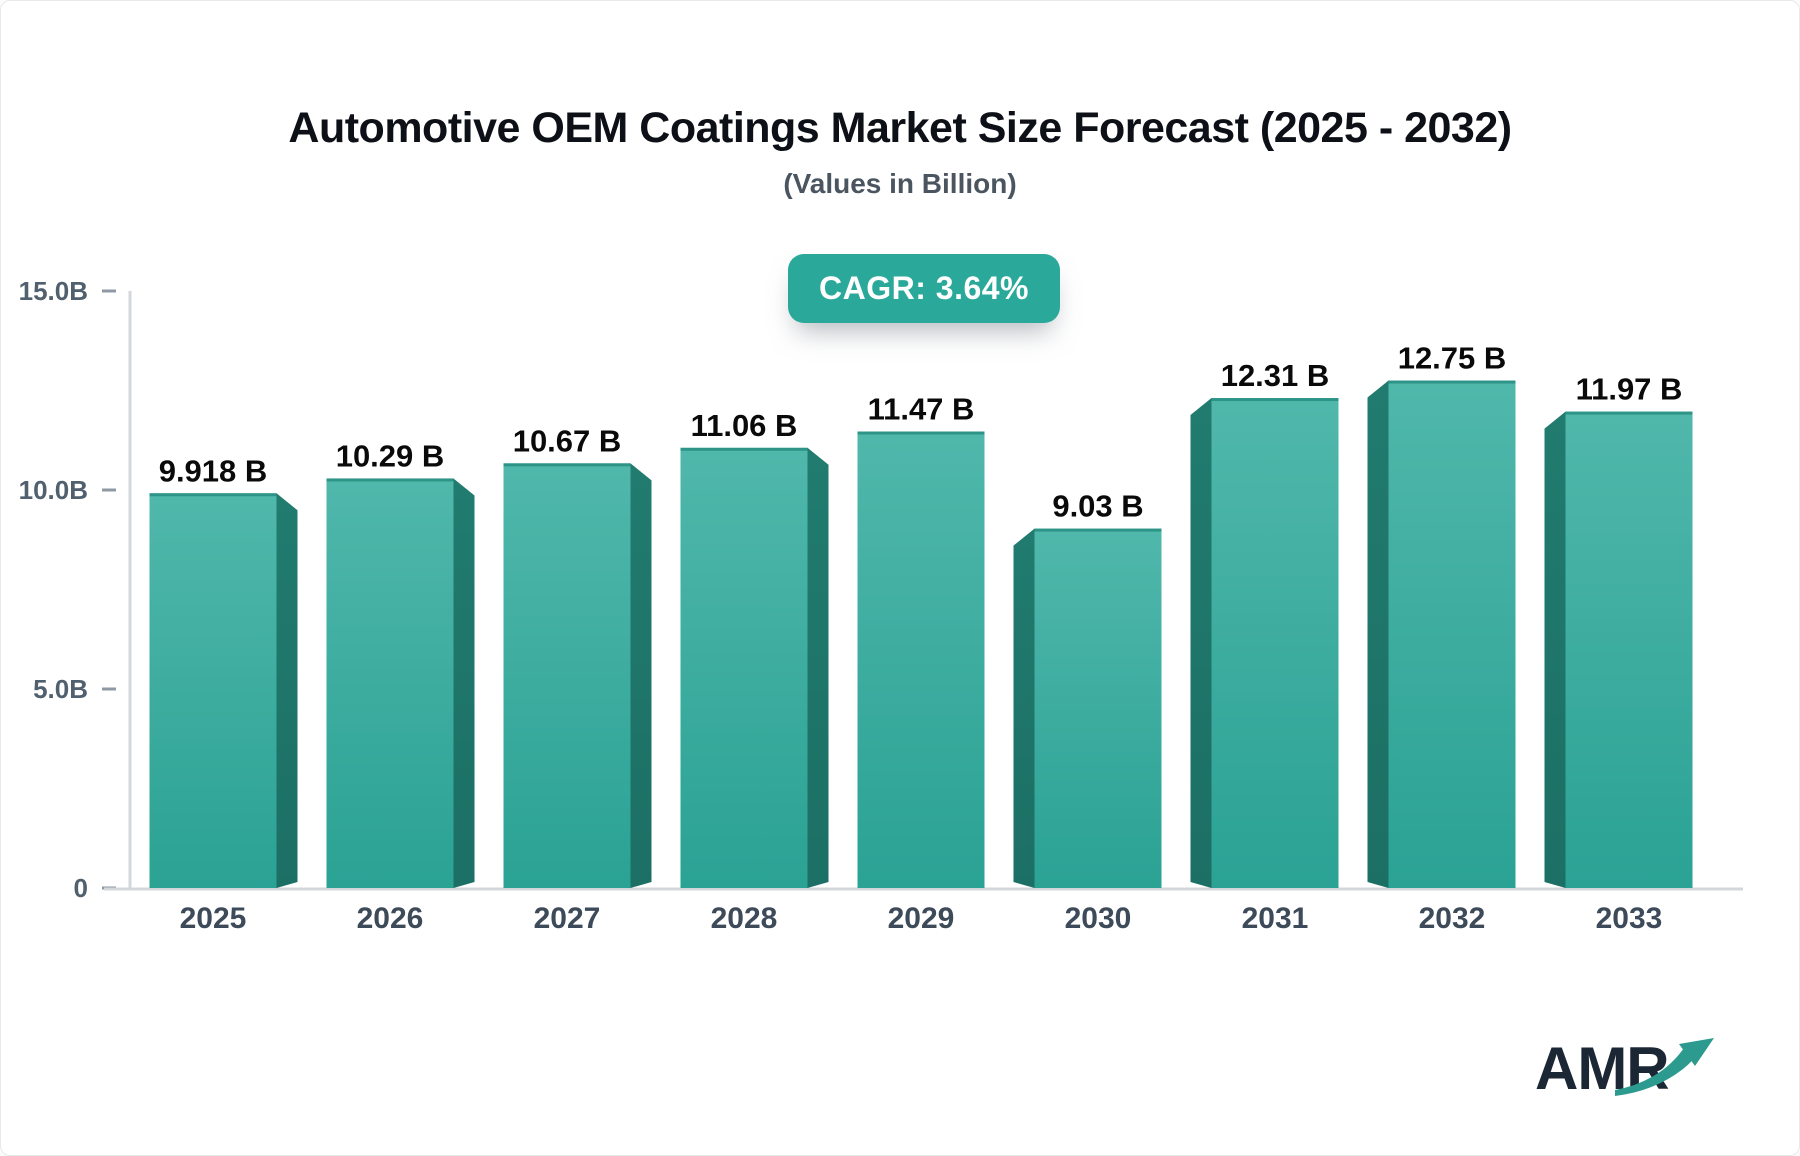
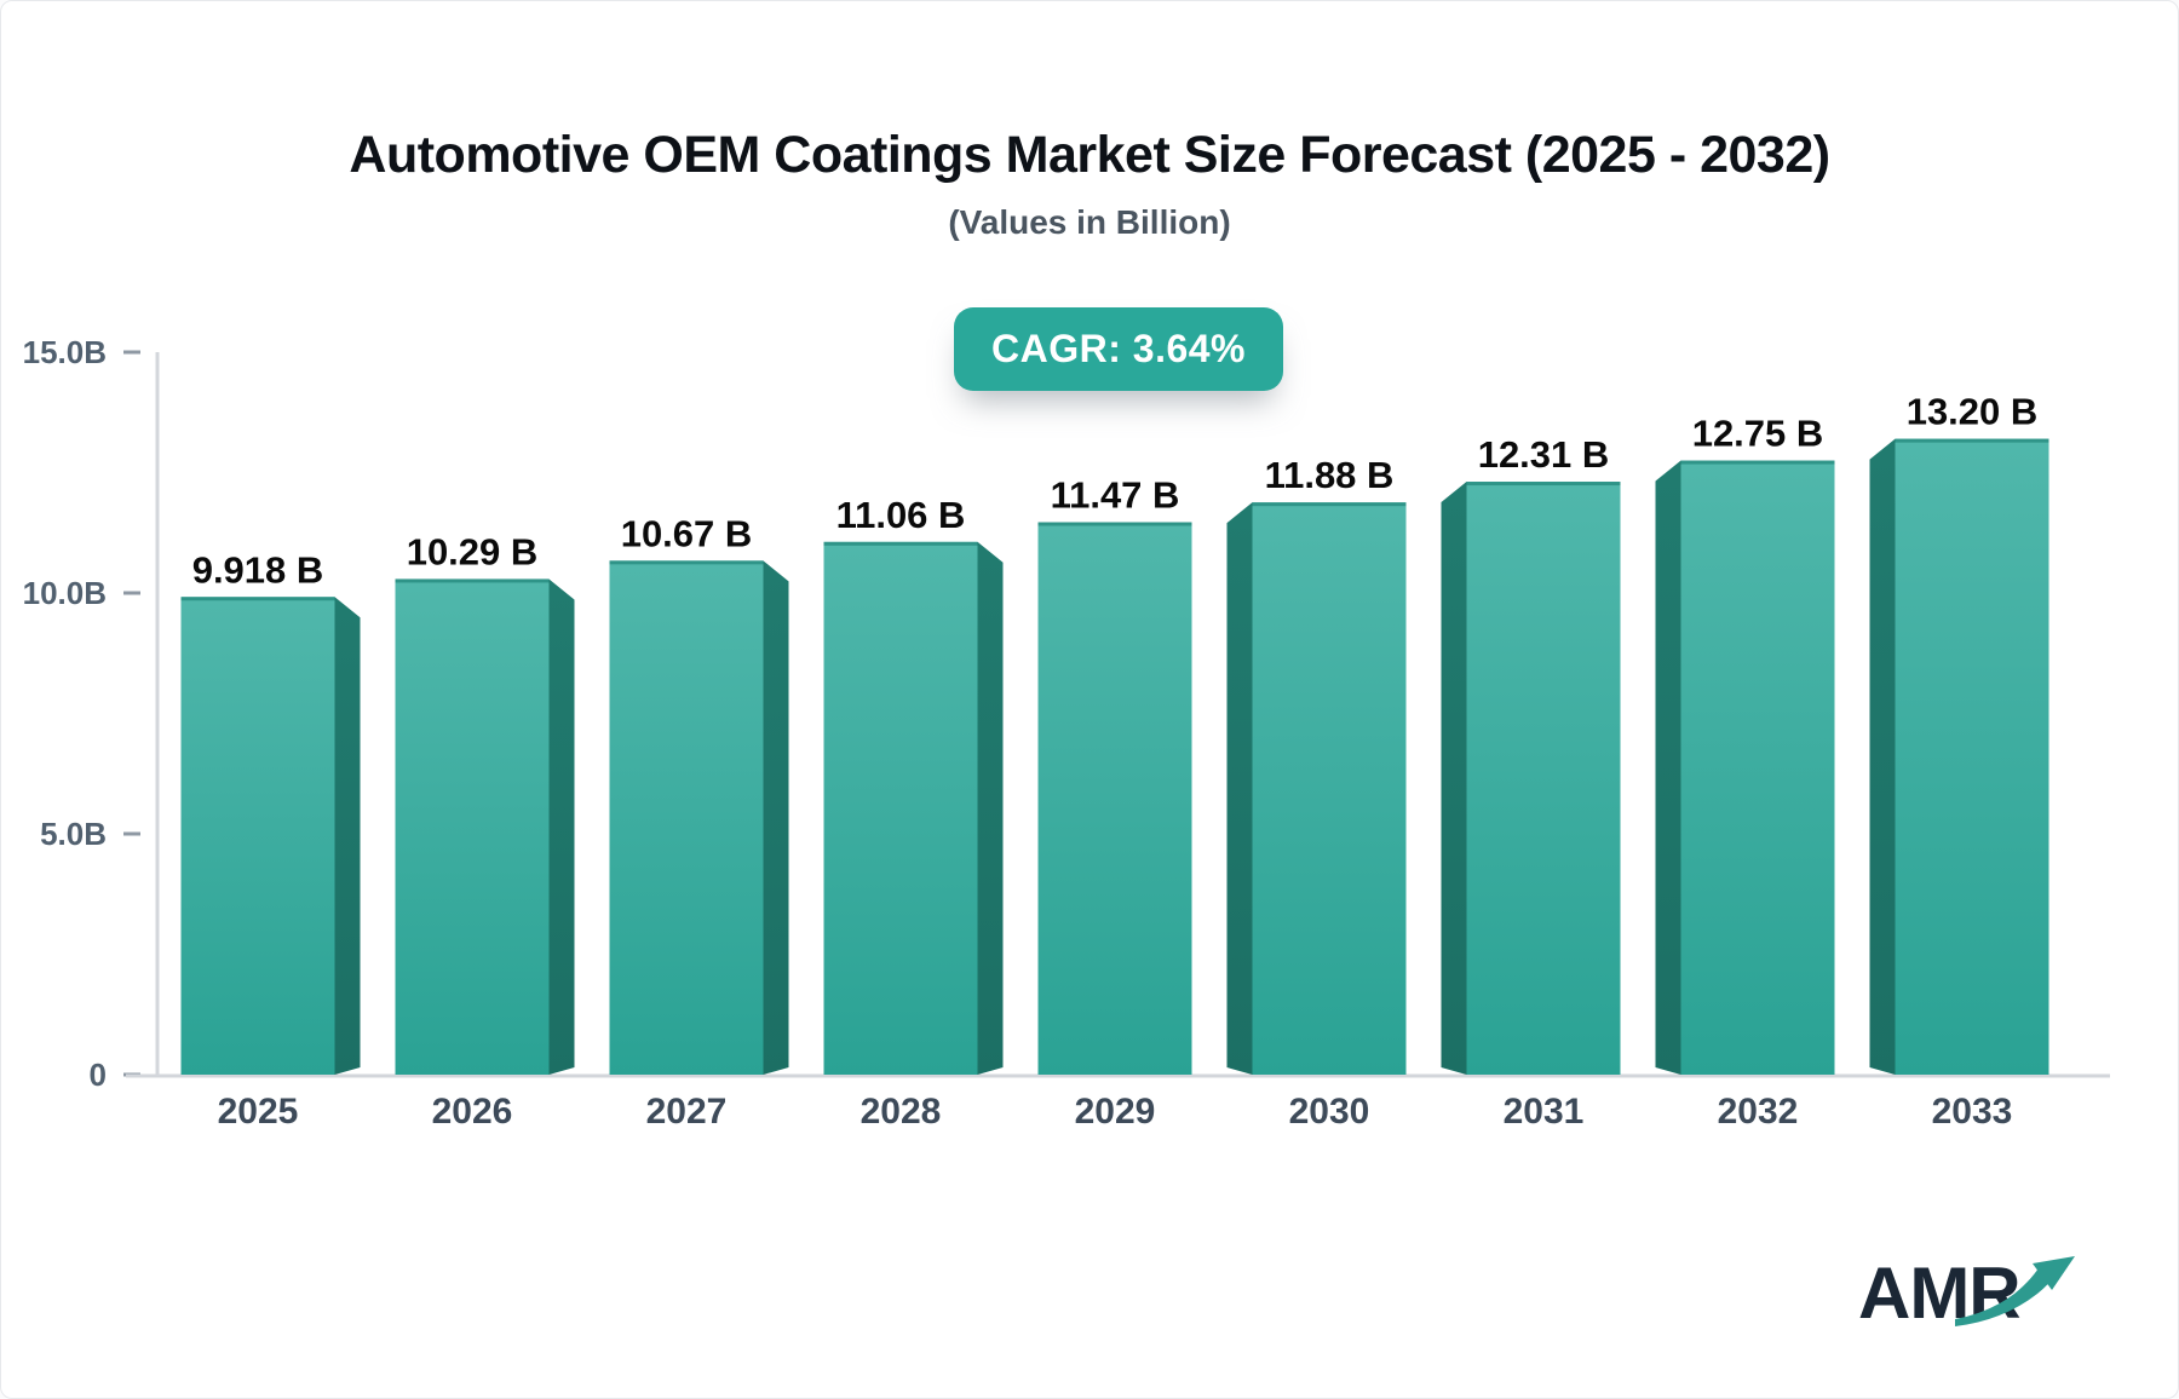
2030: 9.03 -> 11.88
2033: 11.97 -> 13.20
